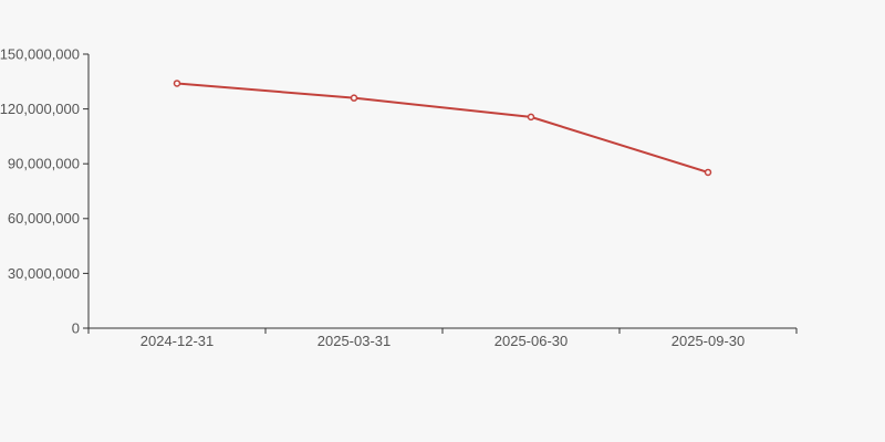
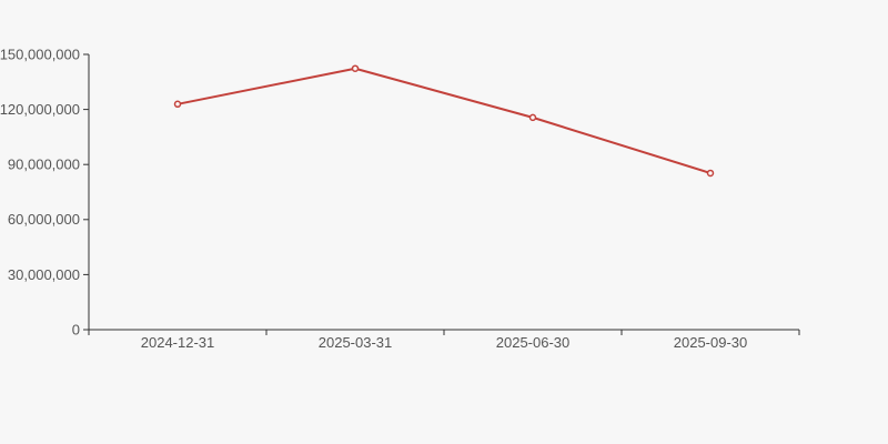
2024-12-31: 134000000 -> 123000000
2025-03-31: 126000000 -> 142000000
